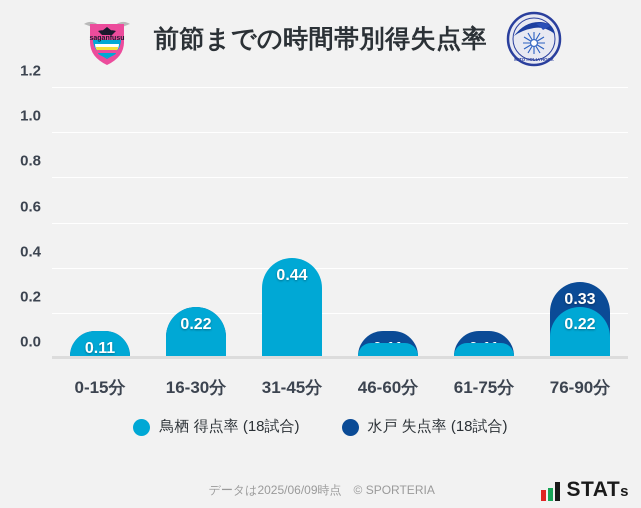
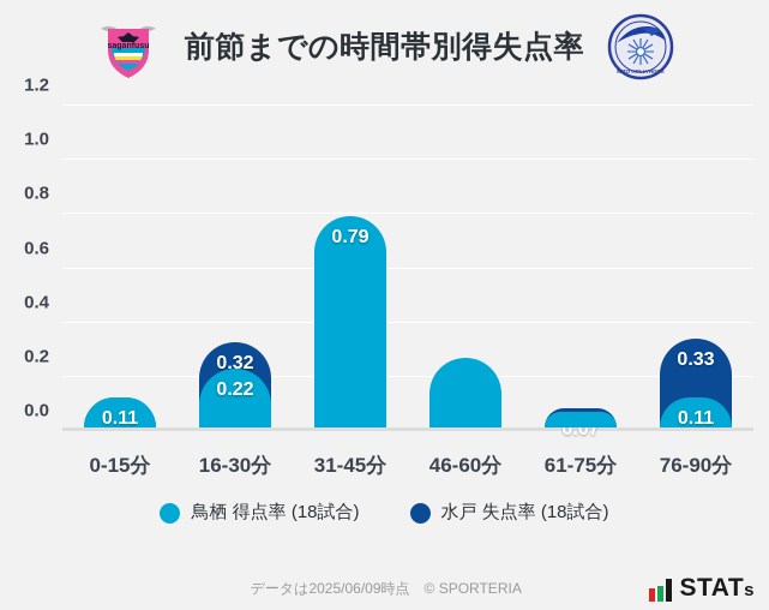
水戸 失点率 (18試合)/16-30分: 0.22 -> 0.32
鳥栖 得点率 (18試合)/31-45分: 0.44 -> 0.79
鳥栖 得点率 (18試合)/46-60分: 0.06 -> 0.26
水戸 失点率 (18試合)/61-75分: 0.11 -> 0.07
鳥栖 得点率 (18試合)/76-90分: 0.22 -> 0.11
